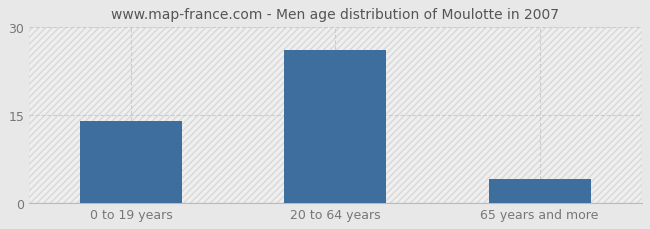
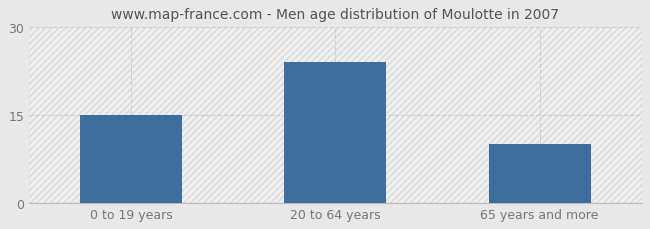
0 to 19 years: 14 -> 15
20 to 64 years: 26 -> 24
65 years and more: 4 -> 10
